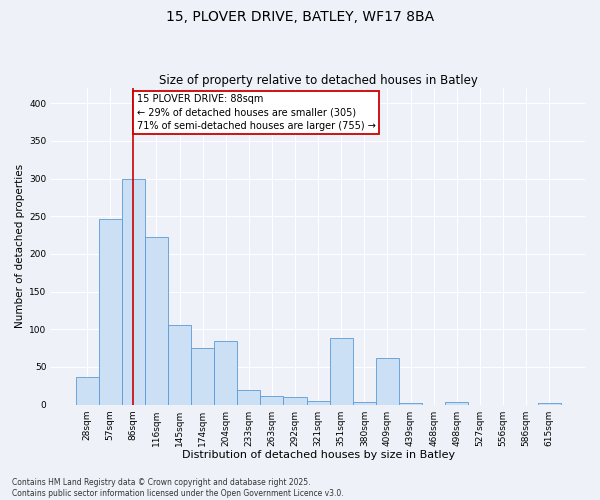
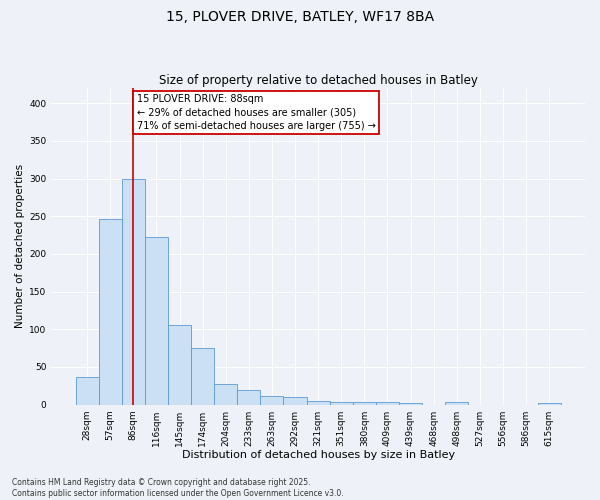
204sqm: 84 -> 28
351sqm: 88 -> 4
409sqm: 62 -> 3
